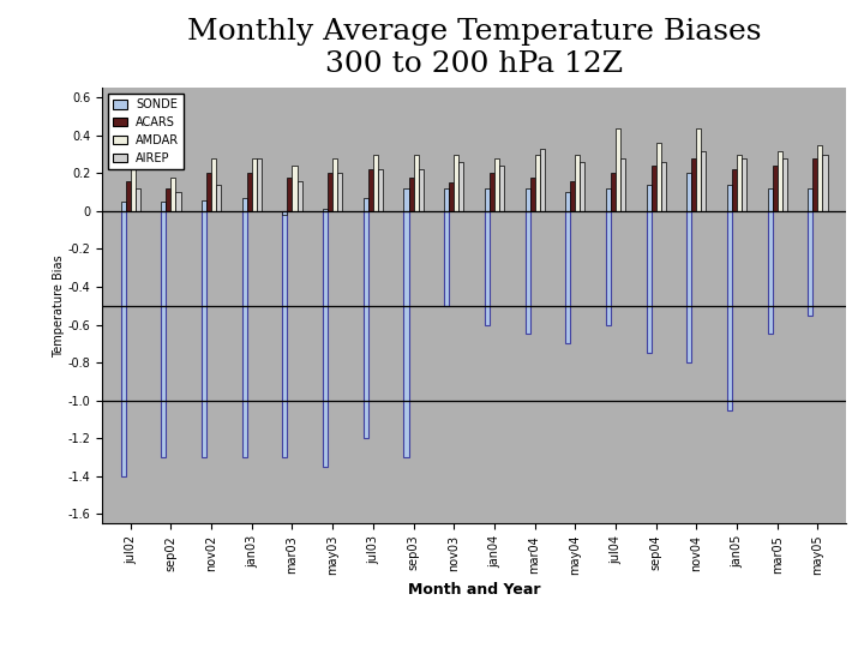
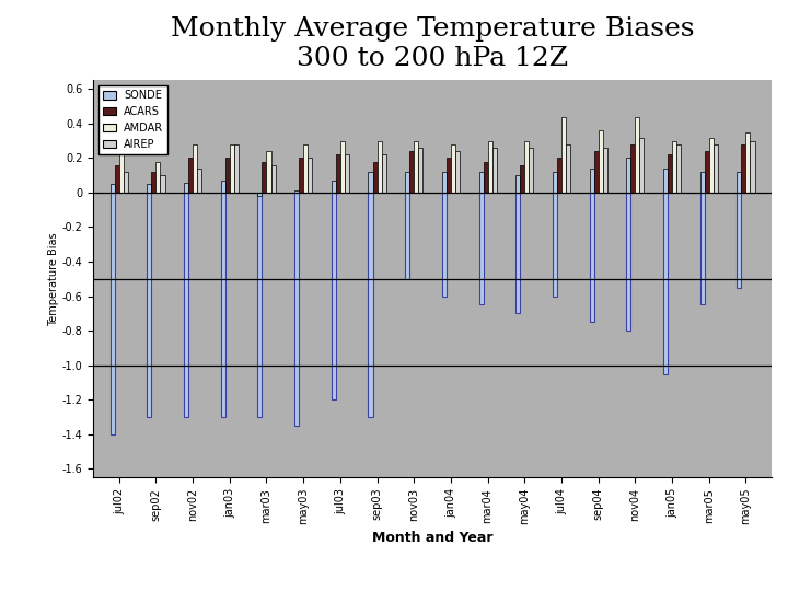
ACARS/nov03: 0.15 -> 0.24
AIREP/mar04: 0.33 -> 0.26
